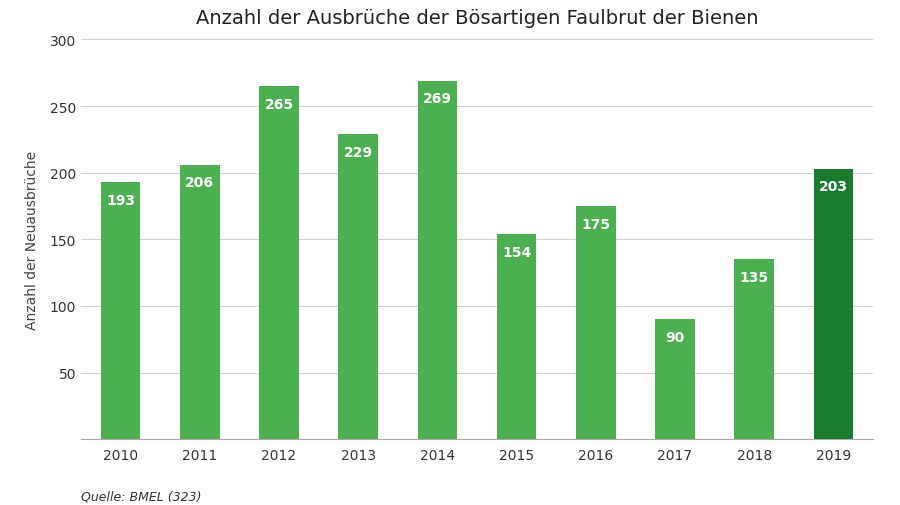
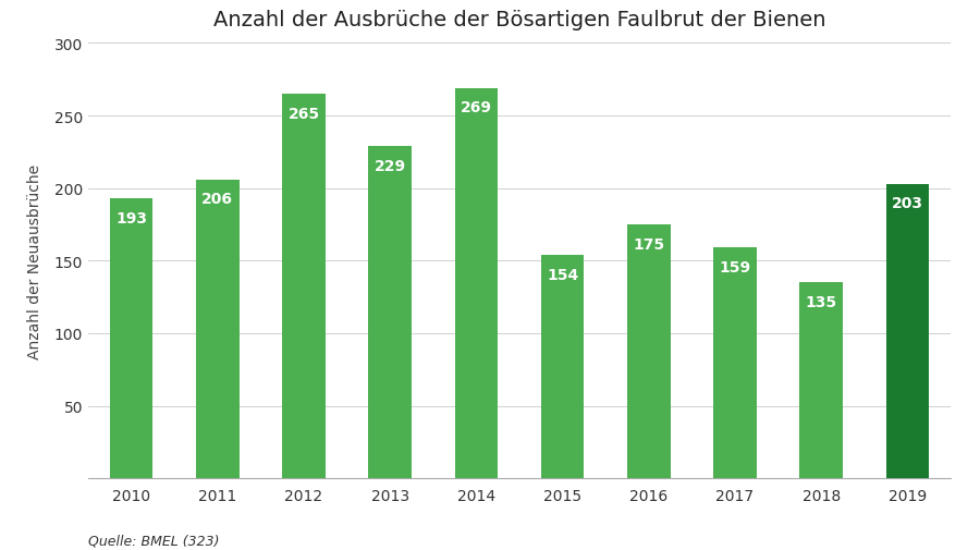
2017: 90 -> 159
